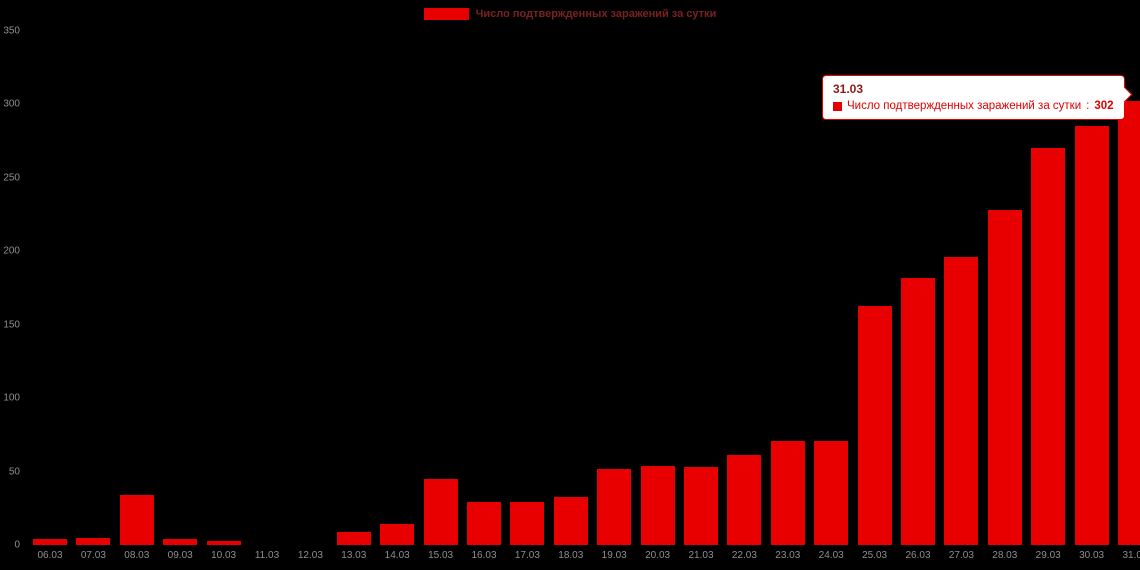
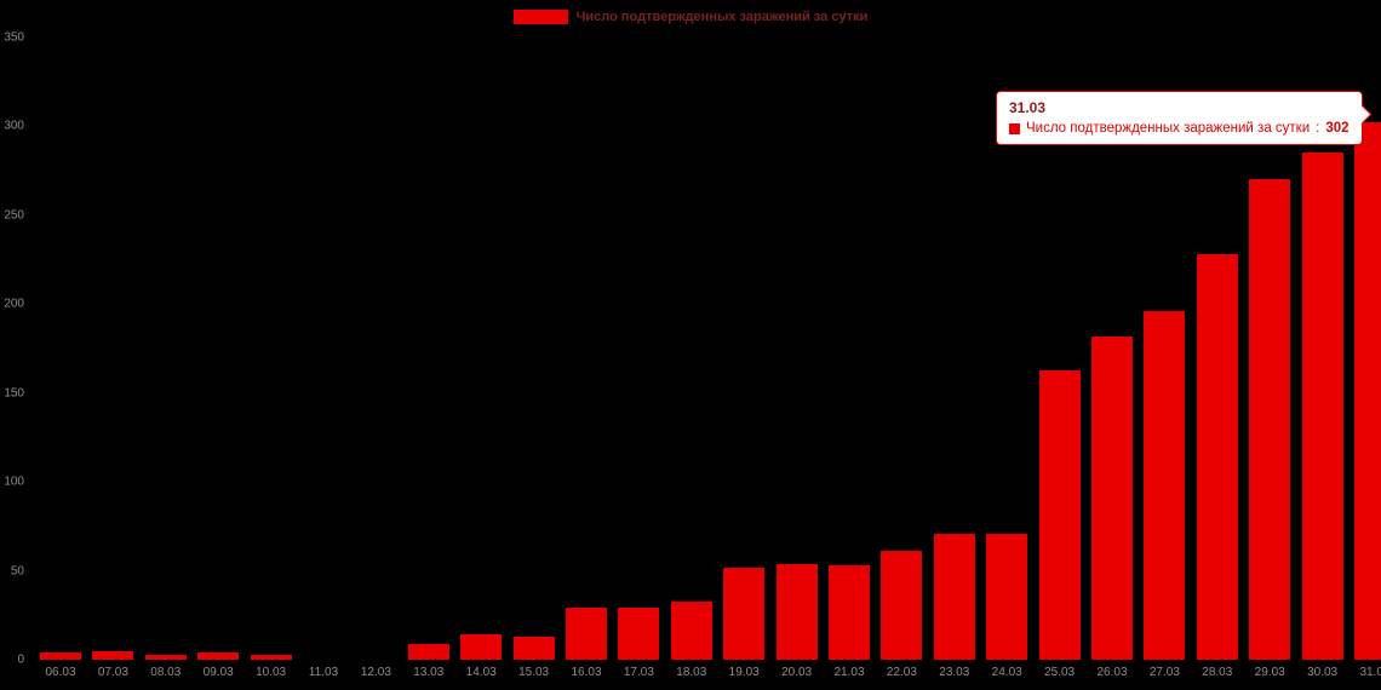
08.03: 34 -> 3
15.03: 45 -> 13
